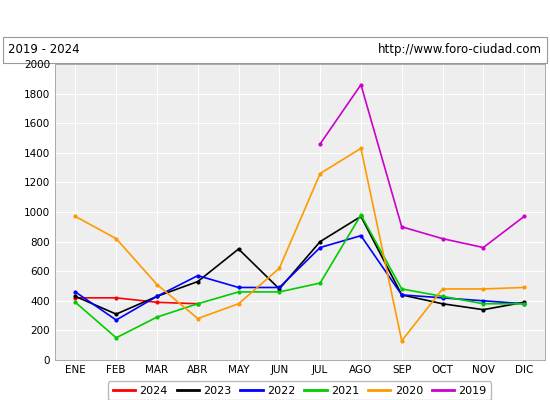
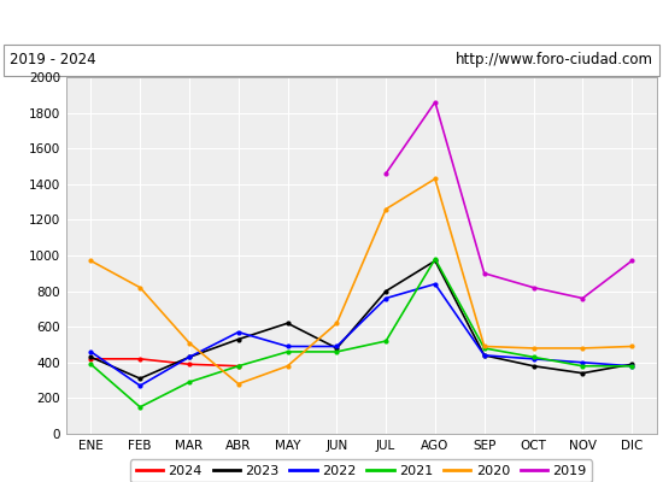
2023/MAY: 750 -> 620
2020/SEP: 130 -> 490
